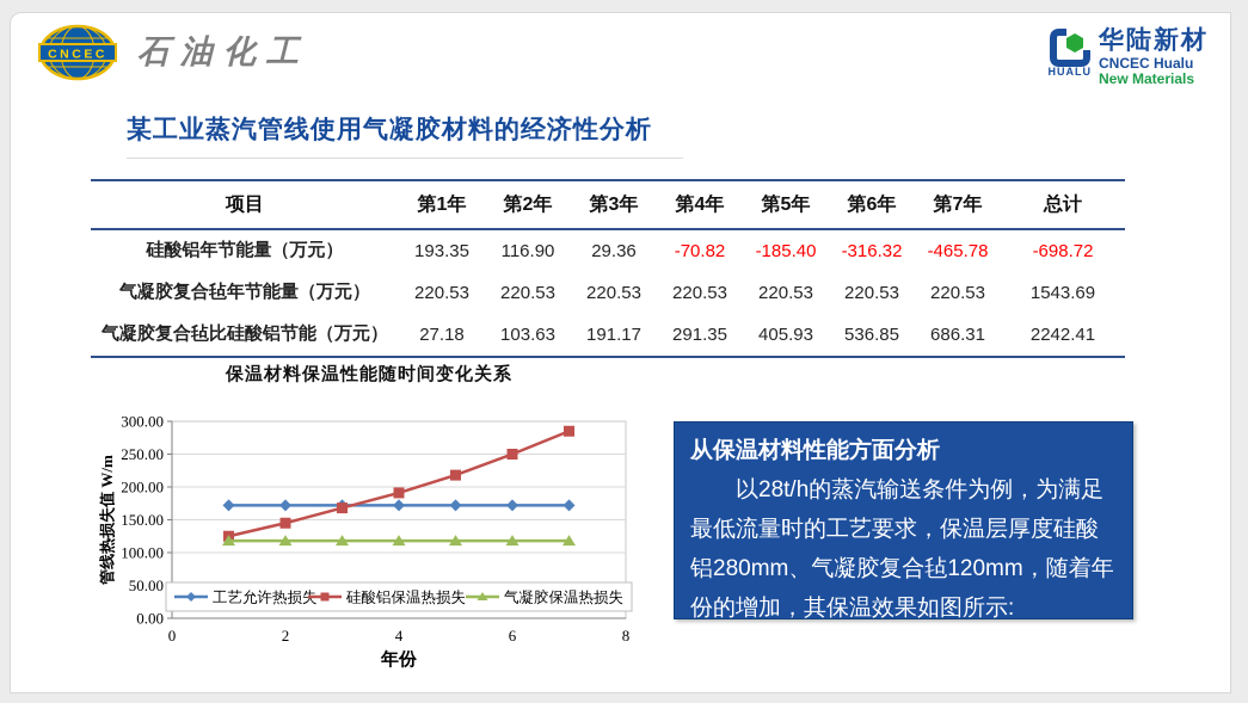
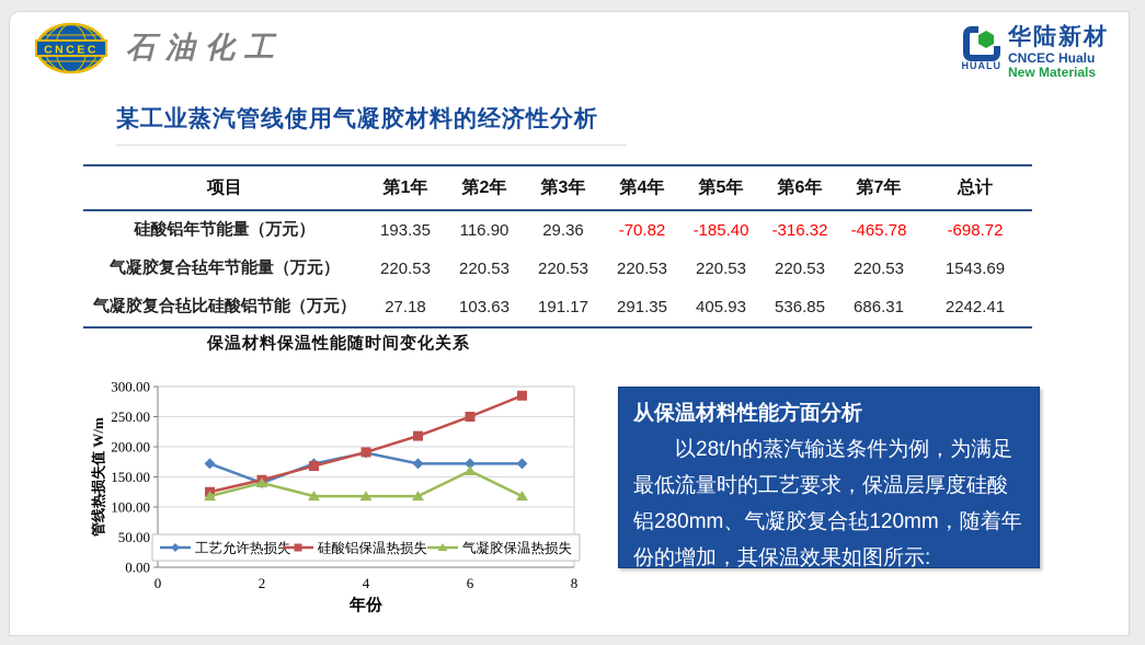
工艺允许热损失/2: 170 -> 140
气凝胶保温热损失/2: 120 -> 140
工艺允许热损失/4: 170 -> 190
气凝胶保温热损失/6: 120 -> 160
